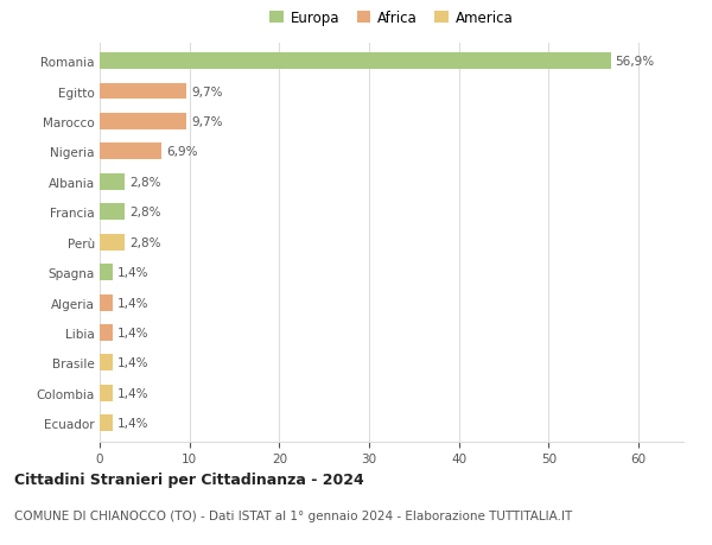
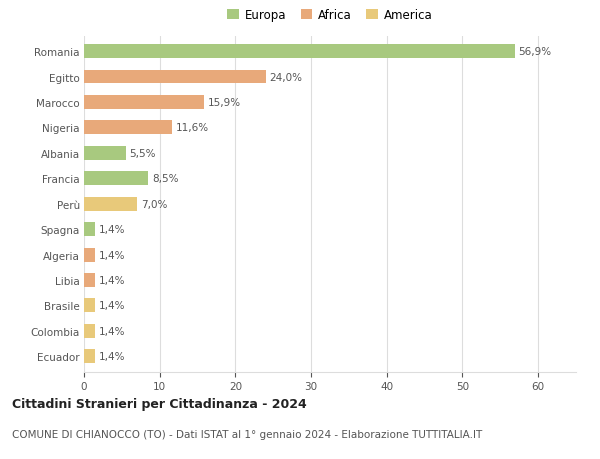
Egitto: 9,7% -> 24,0%
Marocco: 9,7% -> 15,9%
Nigeria: 6,9% -> 11,6%
Albania: 2,8% -> 5,5%
Francia: 2,8% -> 8,5%
Perù: 2,8% -> 7,0%
